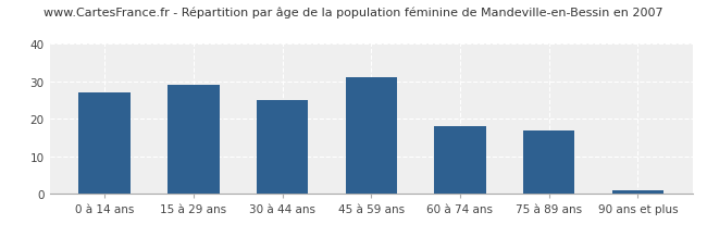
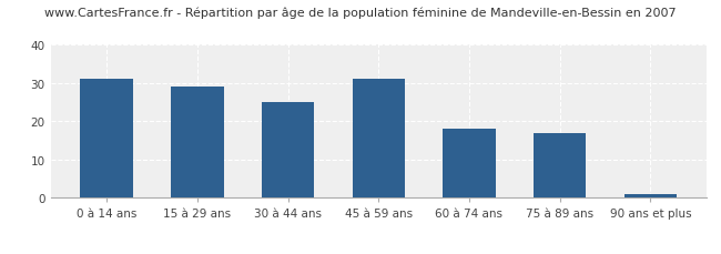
0 à 14 ans: 27 -> 31
